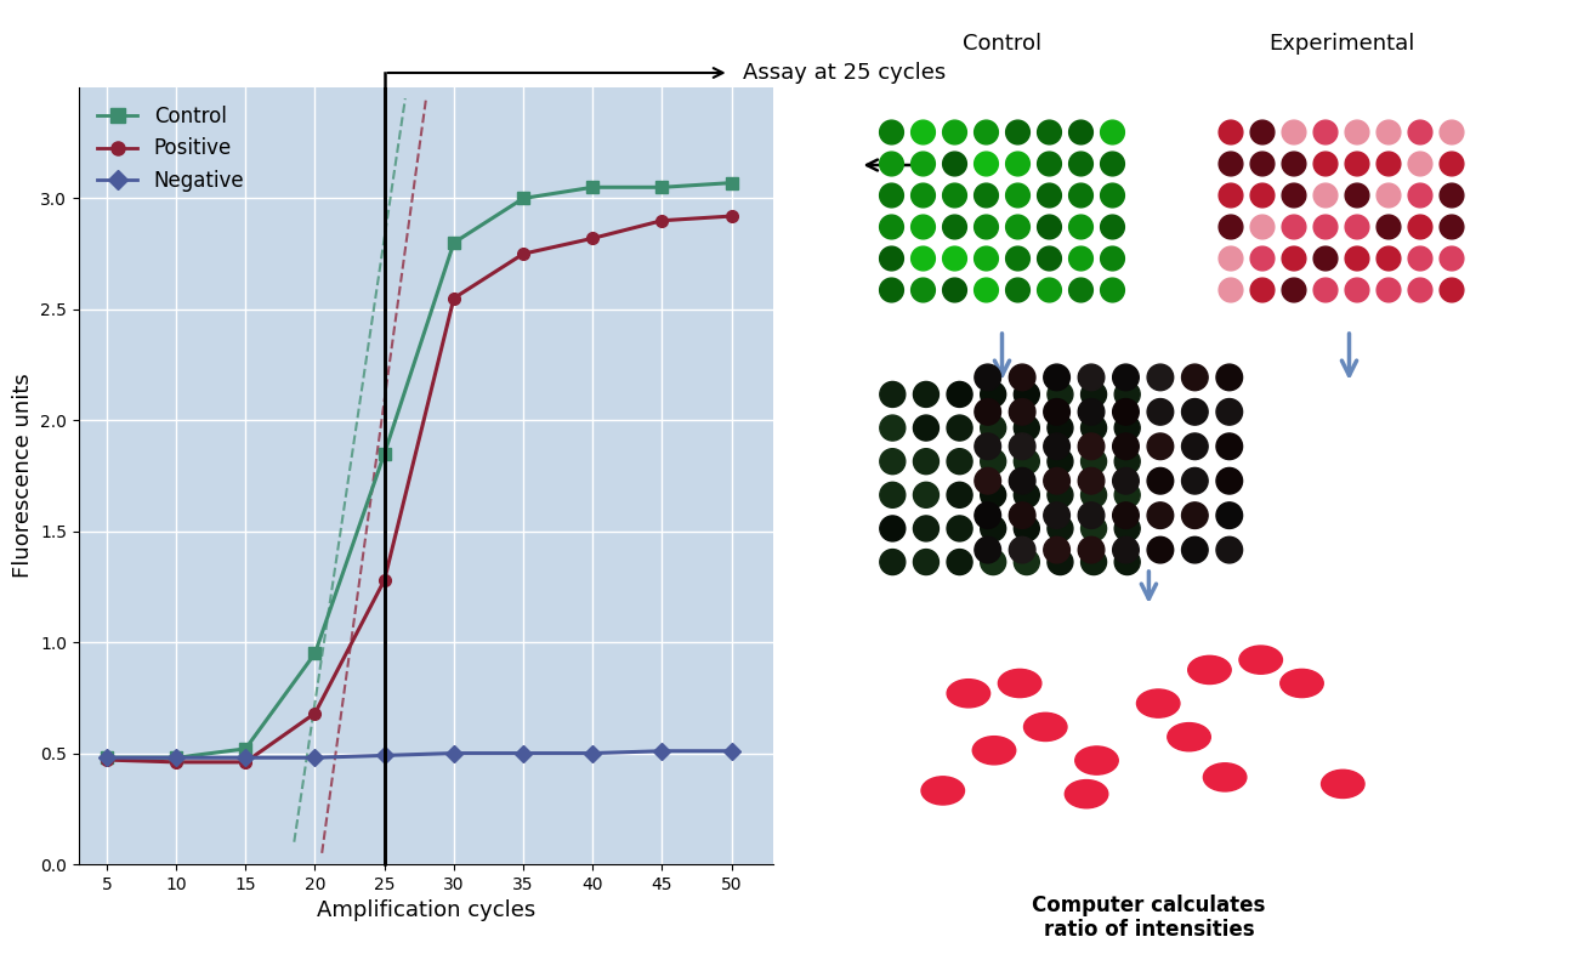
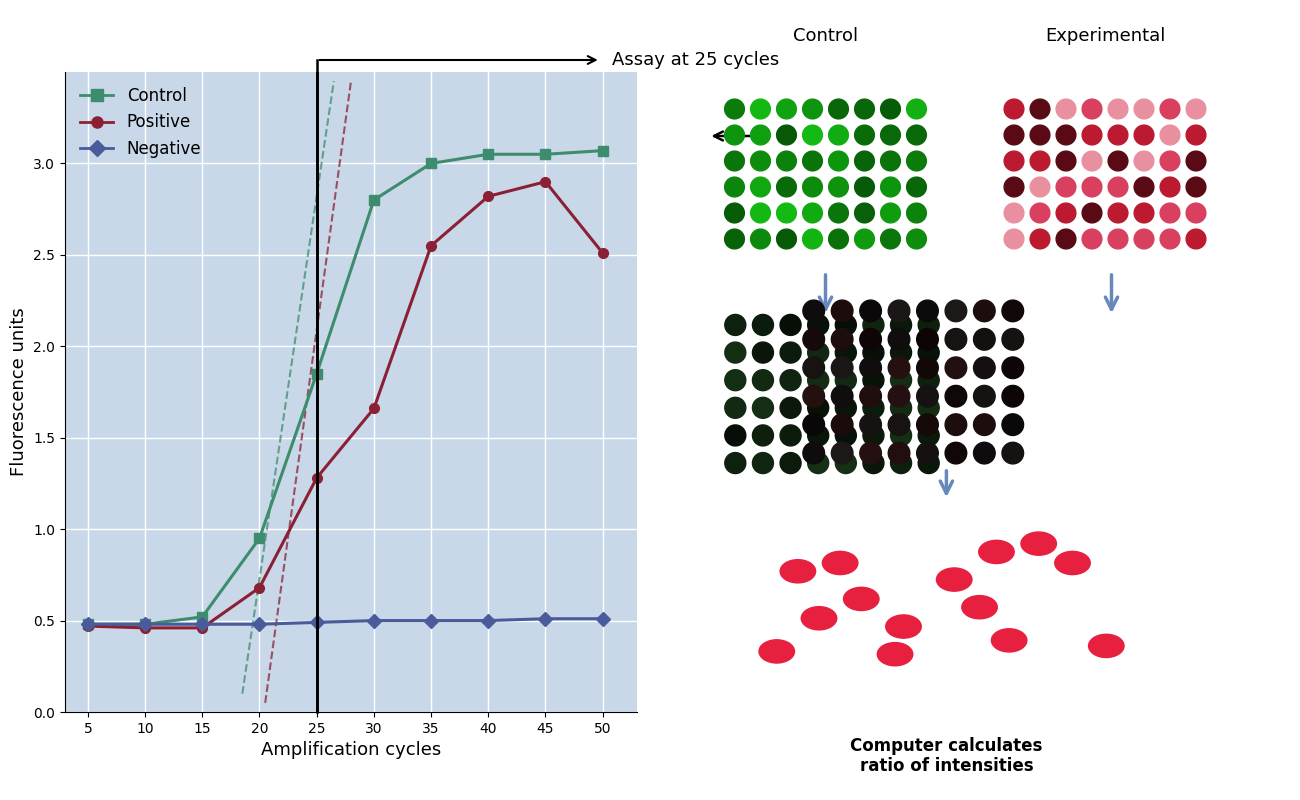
Positive/30: 2.55 -> 1.66
Positive/35: 2.75 -> 2.55
Positive/50: 2.92 -> 2.51
